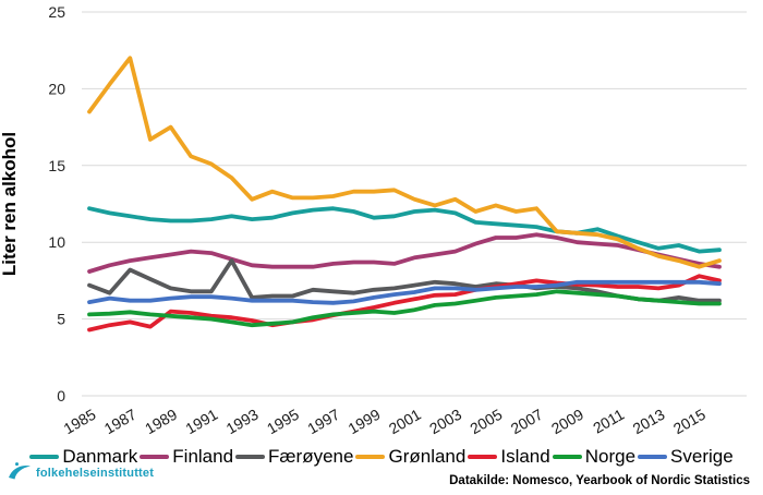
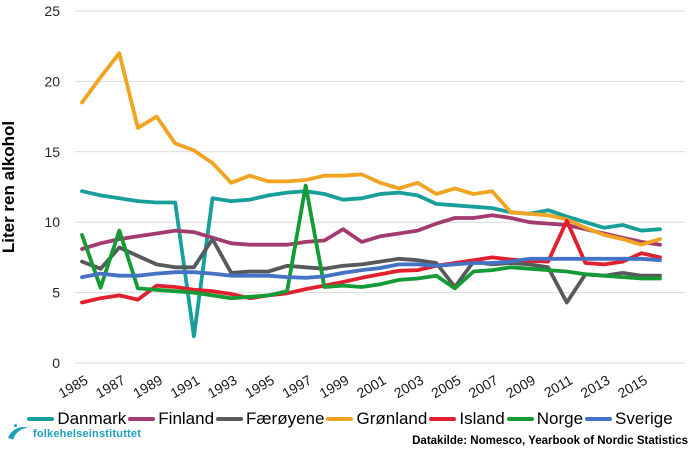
Norge/1985: 5.3 -> 9.1
Norge/1987: 5.5 -> 9.4
Danmark/1991: 11.5 -> 1.9
Norge/1997: 5.3 -> 12.6
Finland/1999: 8.7 -> 9.5
Færøyene/2005: 7.3 -> 5.4
Norge/2005: 6.4 -> 5.3
Færøyene/2011: 6.5 -> 4.3
Island/2011: 7.1 -> 10.1
